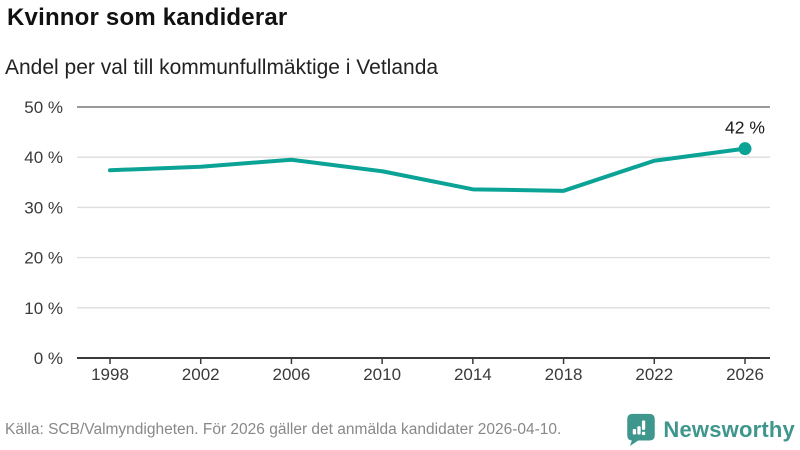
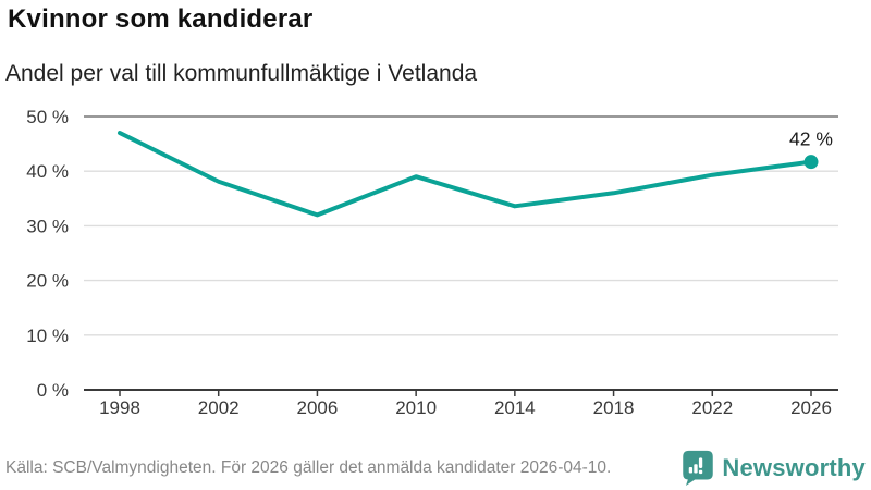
1998: 37% -> 47%
2006: 40% -> 32%
2010: 37% -> 39%
2018: 33% -> 36%
